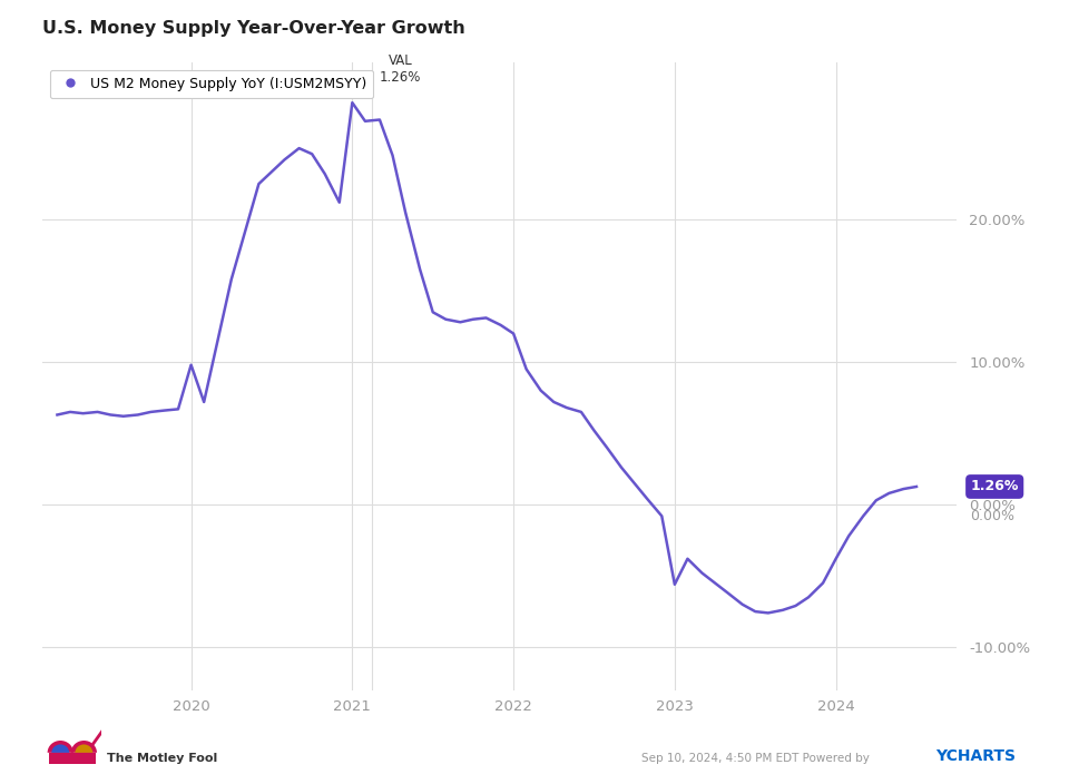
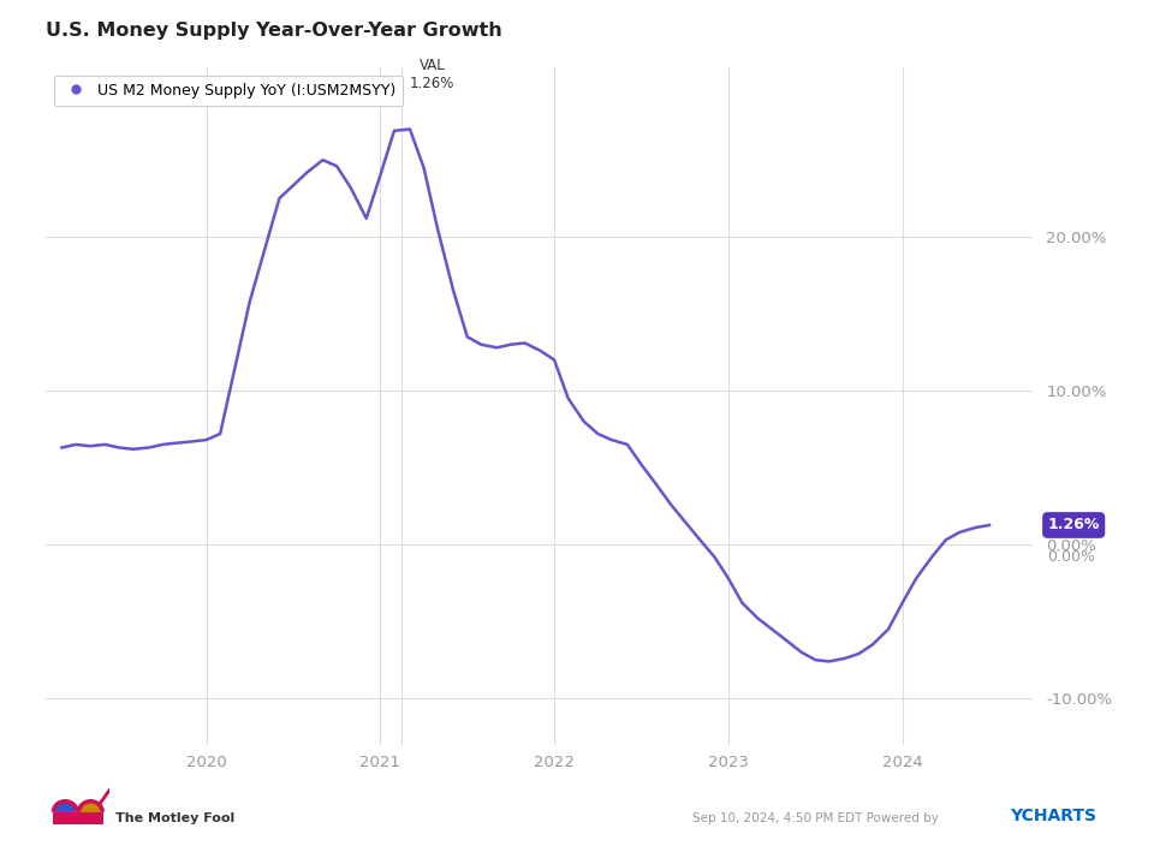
2020: 9.8% -> 6.8%
2021: 28.2% -> 24.0%
2023: -5.6% -> -2.2%
